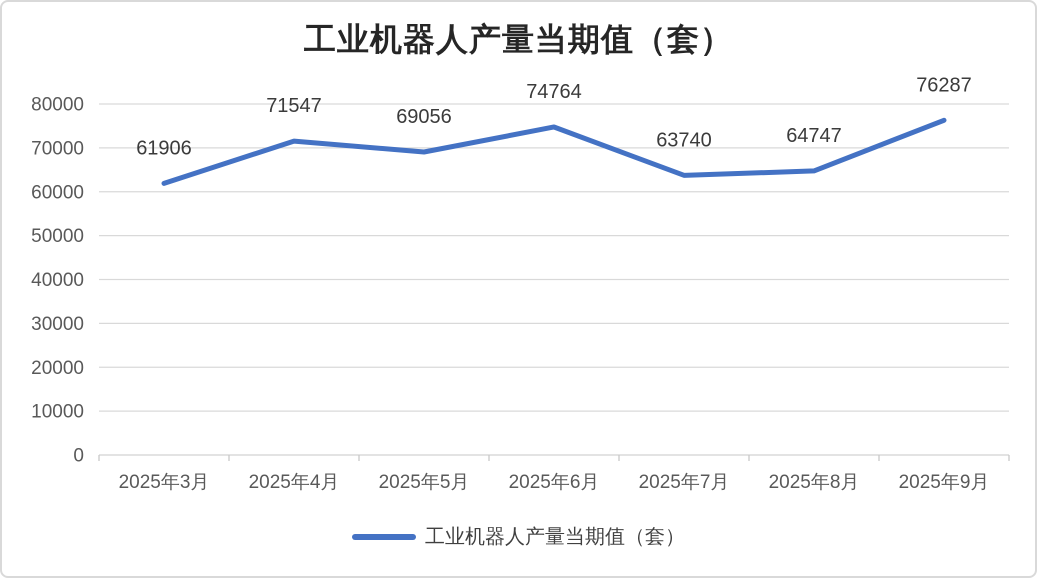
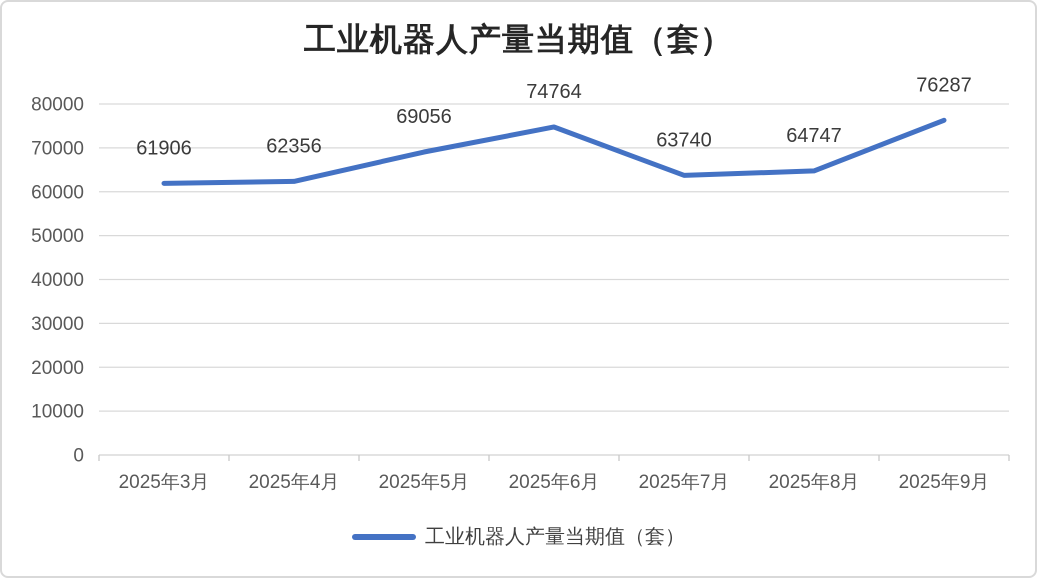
2025年4月: 71547 -> 62356
